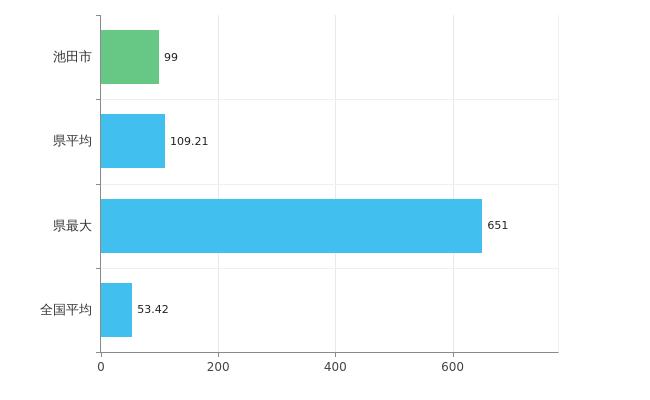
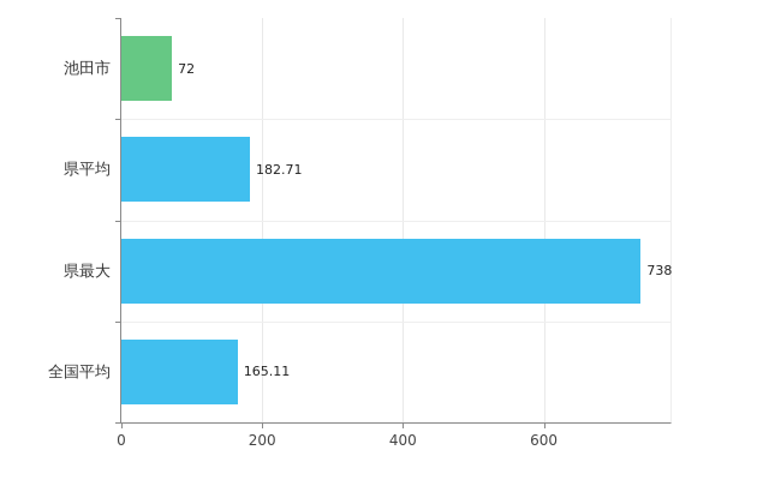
池田市: 99 -> 72
県平均: 109.21 -> 182.71
県最大: 651 -> 738
全国平均: 53.42 -> 165.11
